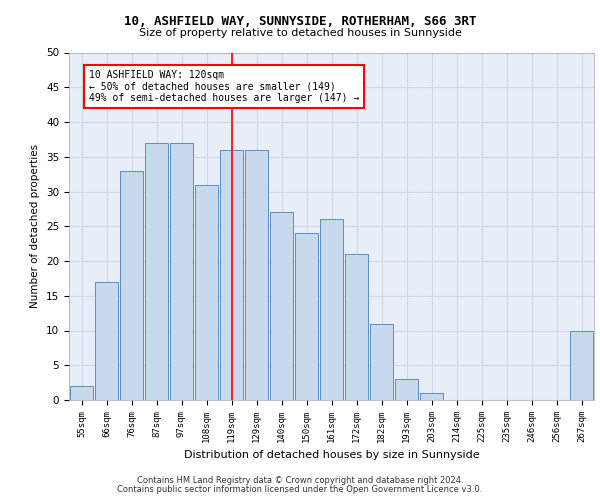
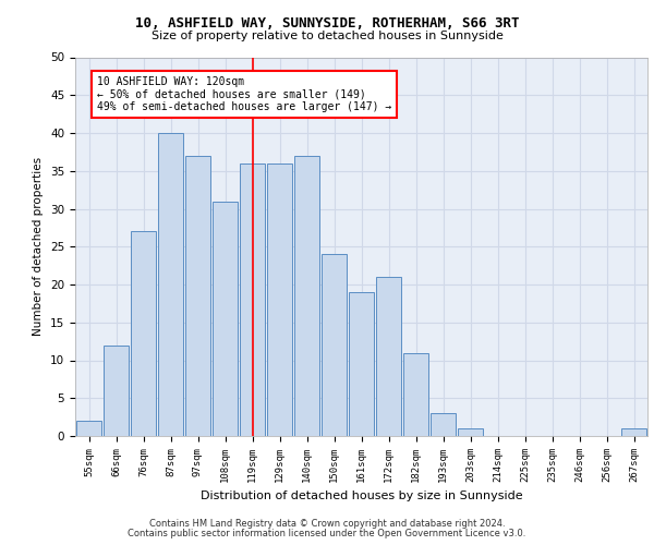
66sqm: 17 -> 12
76sqm: 33 -> 27
87sqm: 37 -> 40
140sqm: 27 -> 37
161sqm: 26 -> 19
267sqm: 10 -> 1
